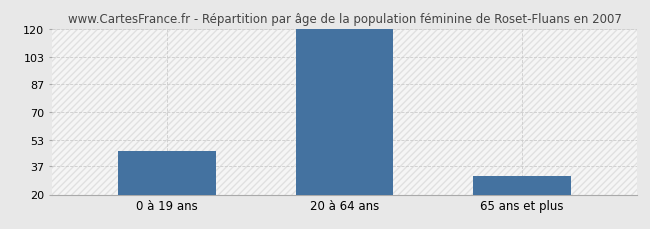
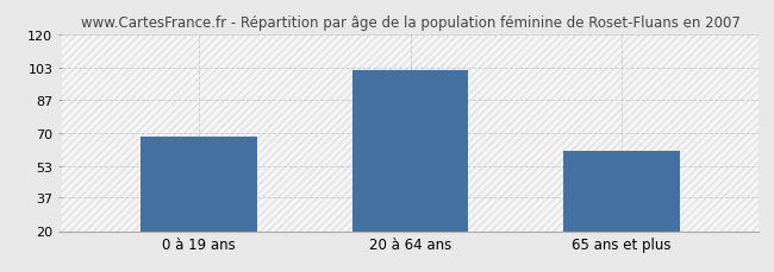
0 à 19 ans: 46 -> 68
20 à 64 ans: 120 -> 102
65 ans et plus: 31 -> 61
